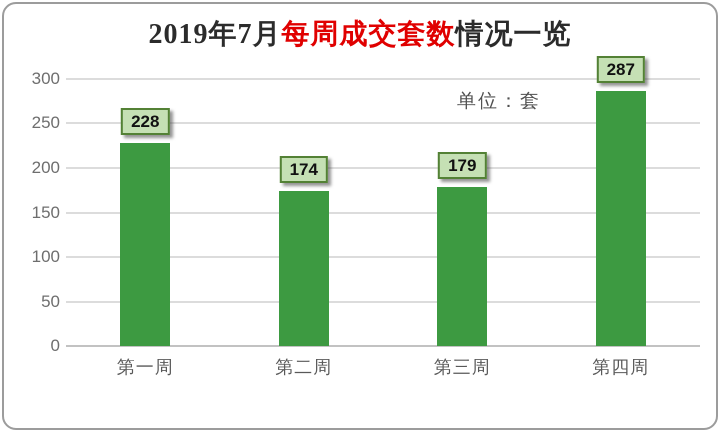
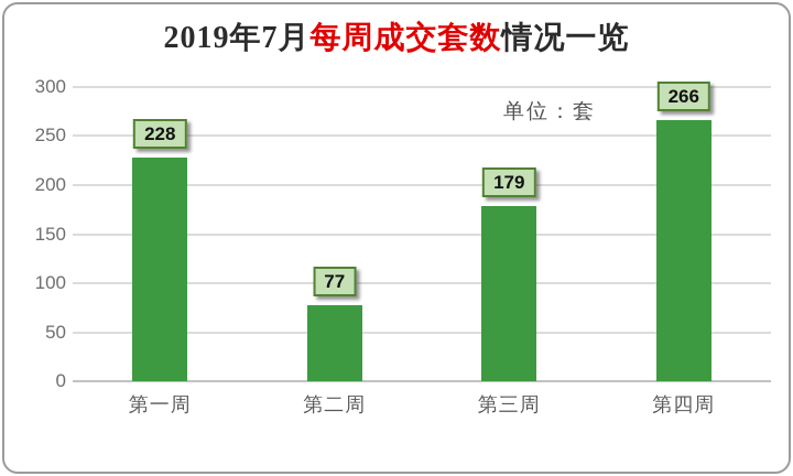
第二周: 174 -> 77
第四周: 287 -> 266
